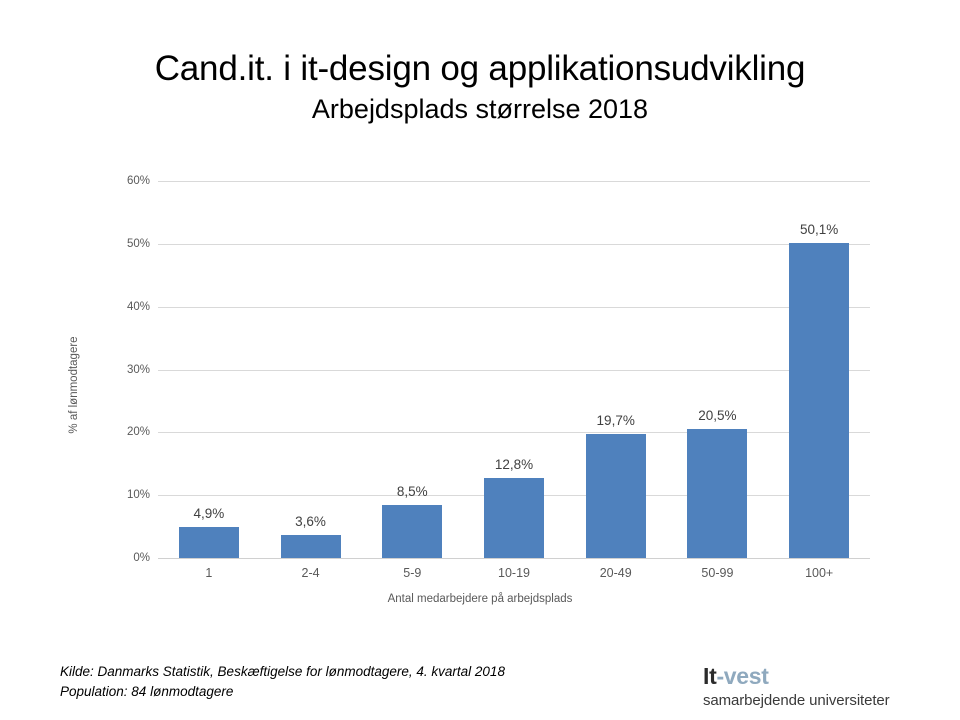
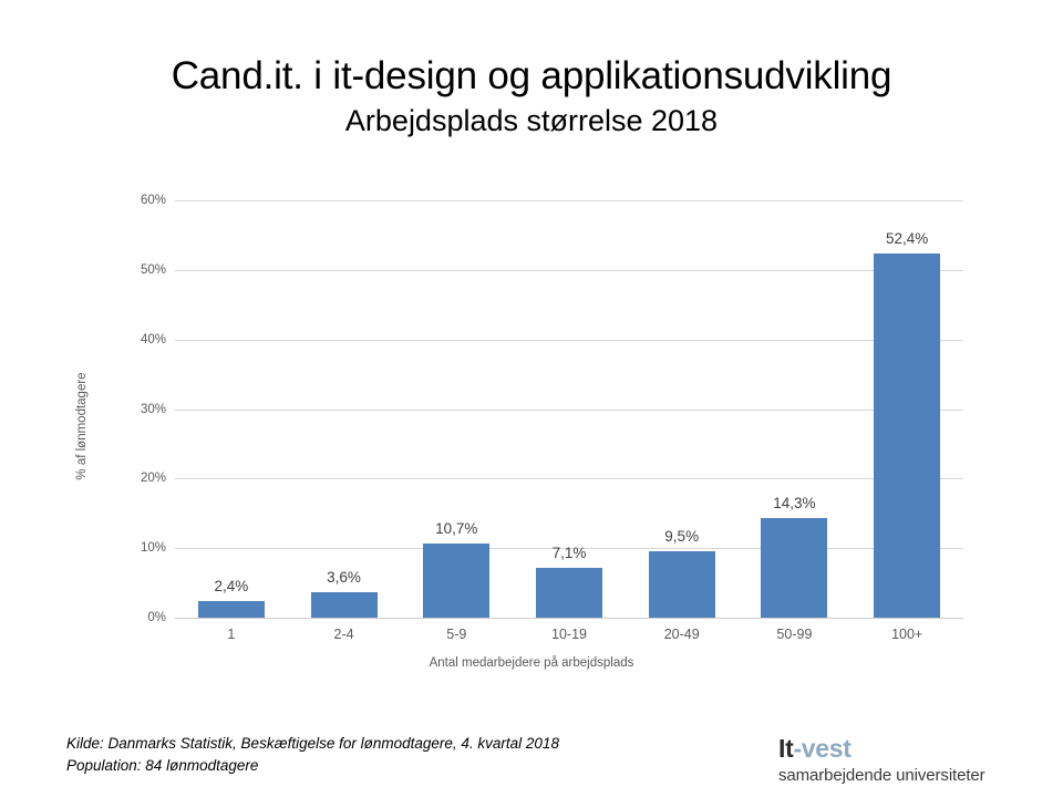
1: 4,9% -> 2,4%
5-9: 8,5% -> 10,7%
10-19: 12,8% -> 7,1%
20-49: 19,7% -> 9,5%
50-99: 20,5% -> 14,3%
100+: 50,1% -> 52,4%
